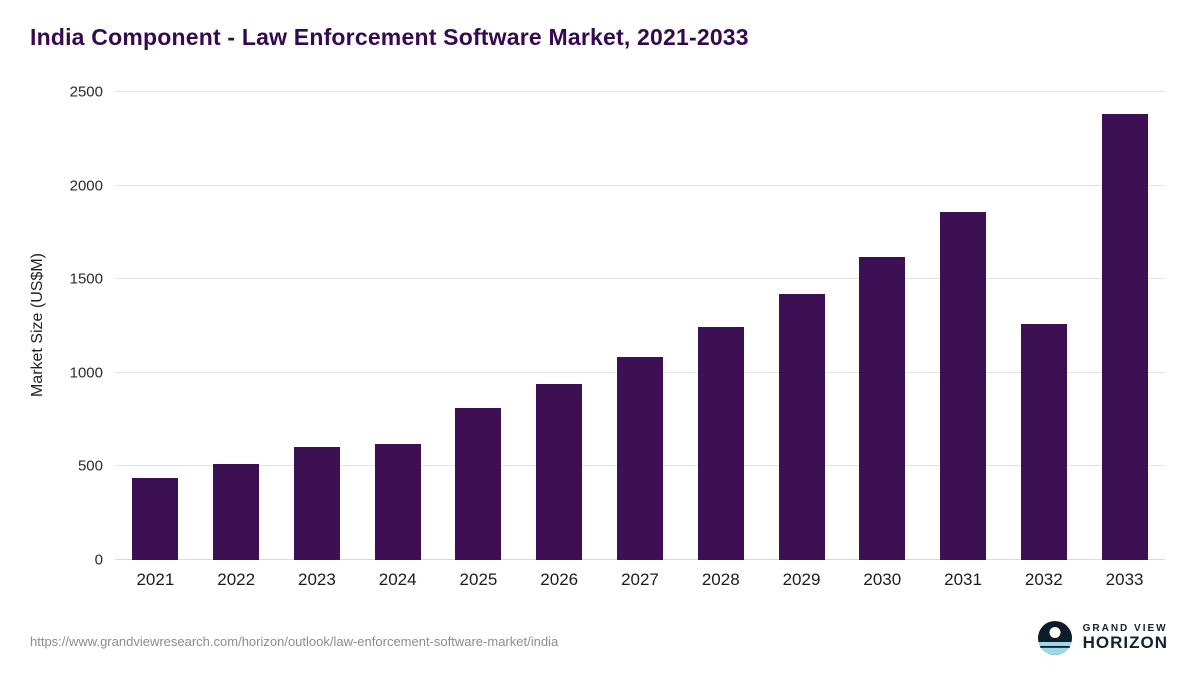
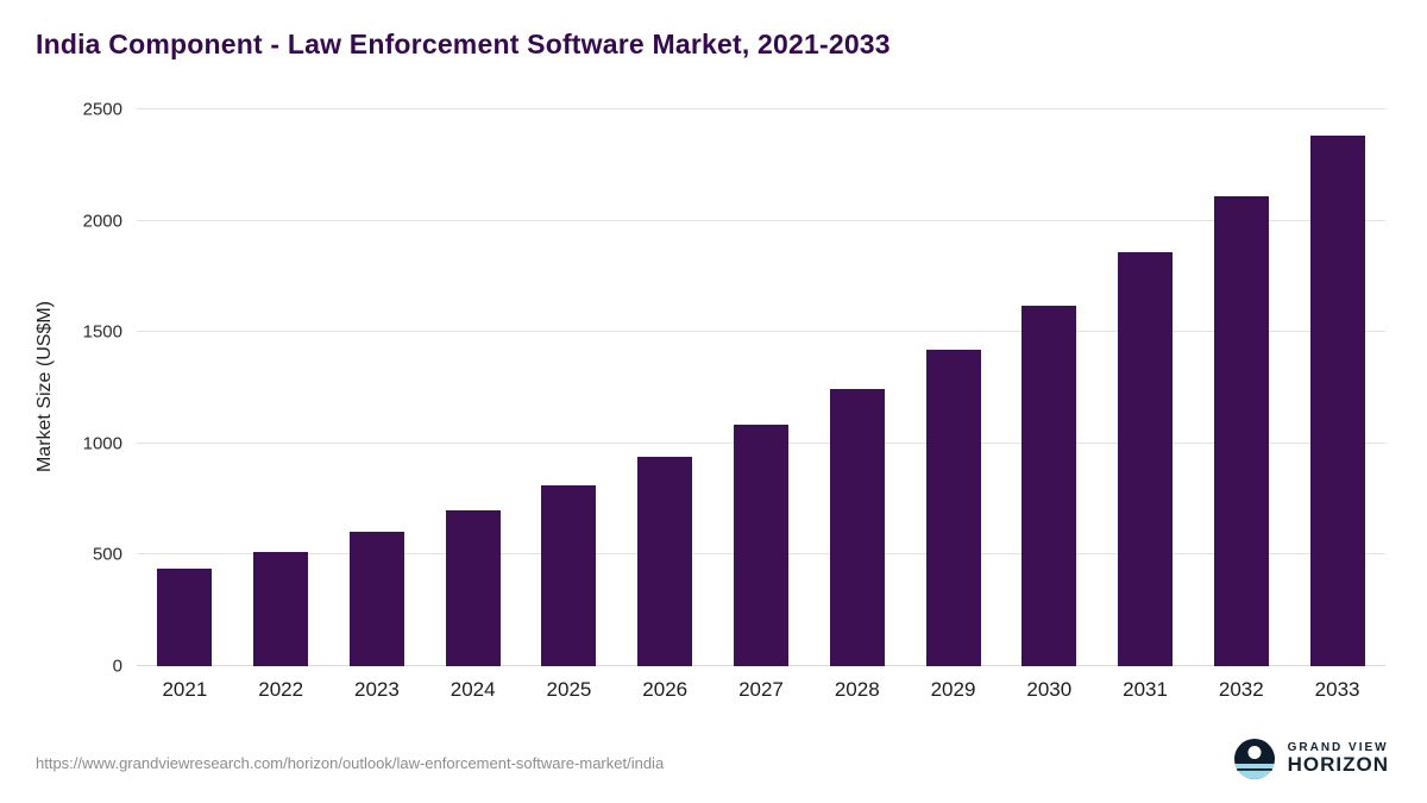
2024: 620 -> 700
2032: 1260 -> 2110
